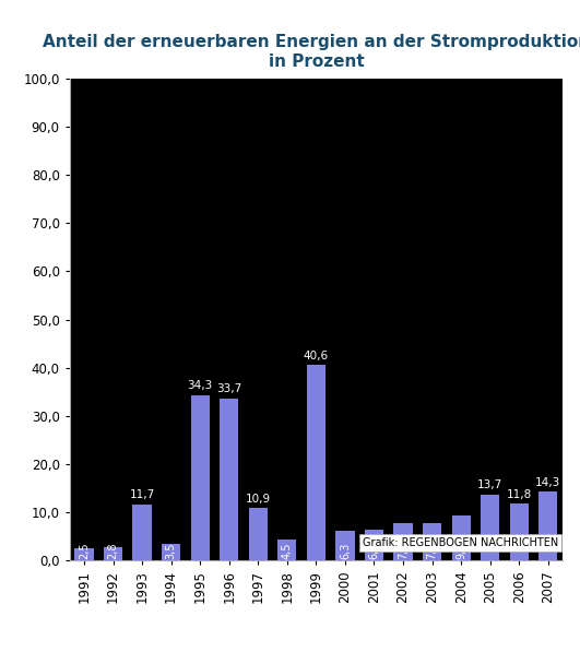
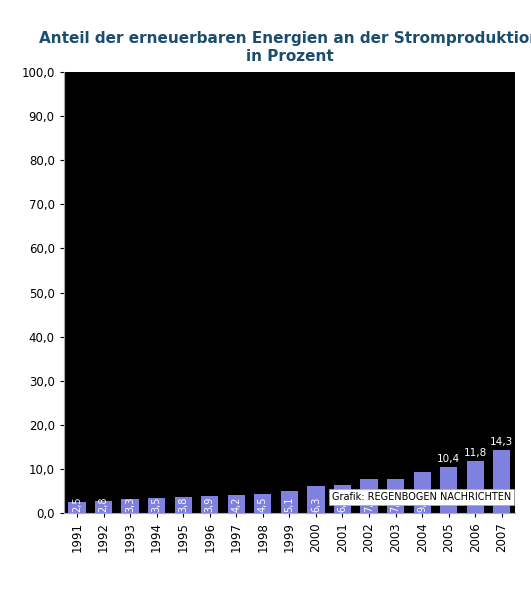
1993: 11,7 -> 3,3
1995: 34,3 -> 3,8
1996: 33,7 -> 3,9
1997: 10,9 -> 4,2
1999: 40,6 -> 5,1
2005: 13,7 -> 10,4
